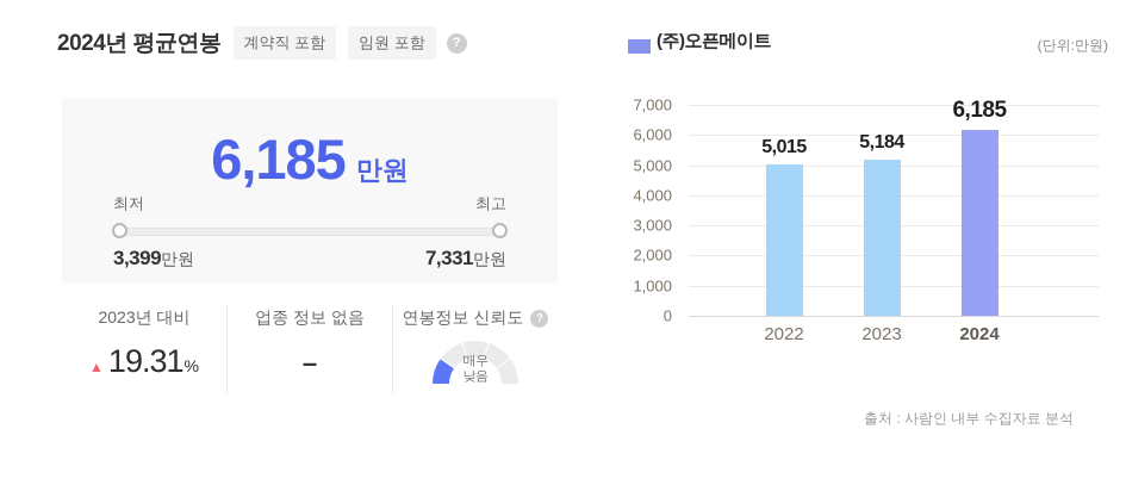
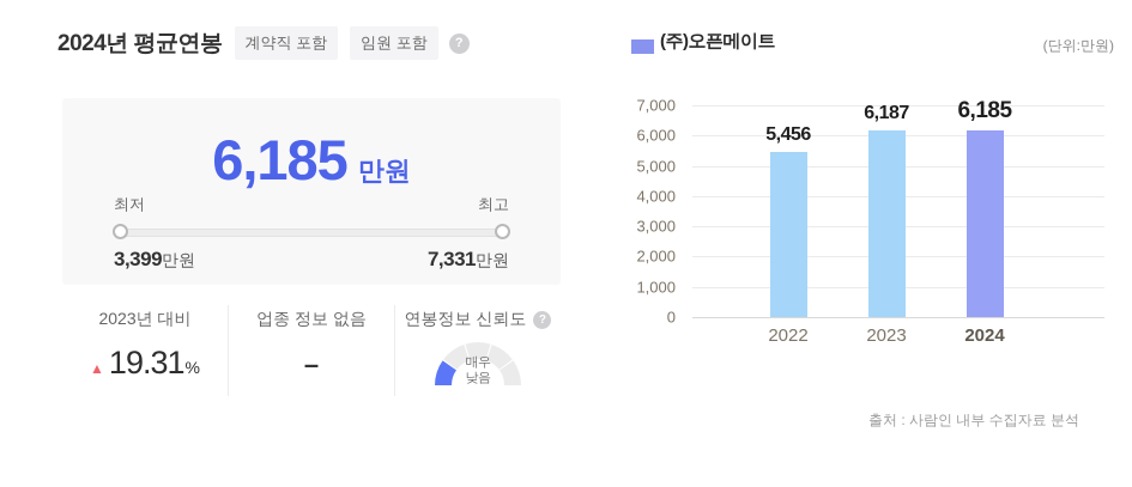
2022: 5,015 -> 5,456
2023: 5,184 -> 6,187
